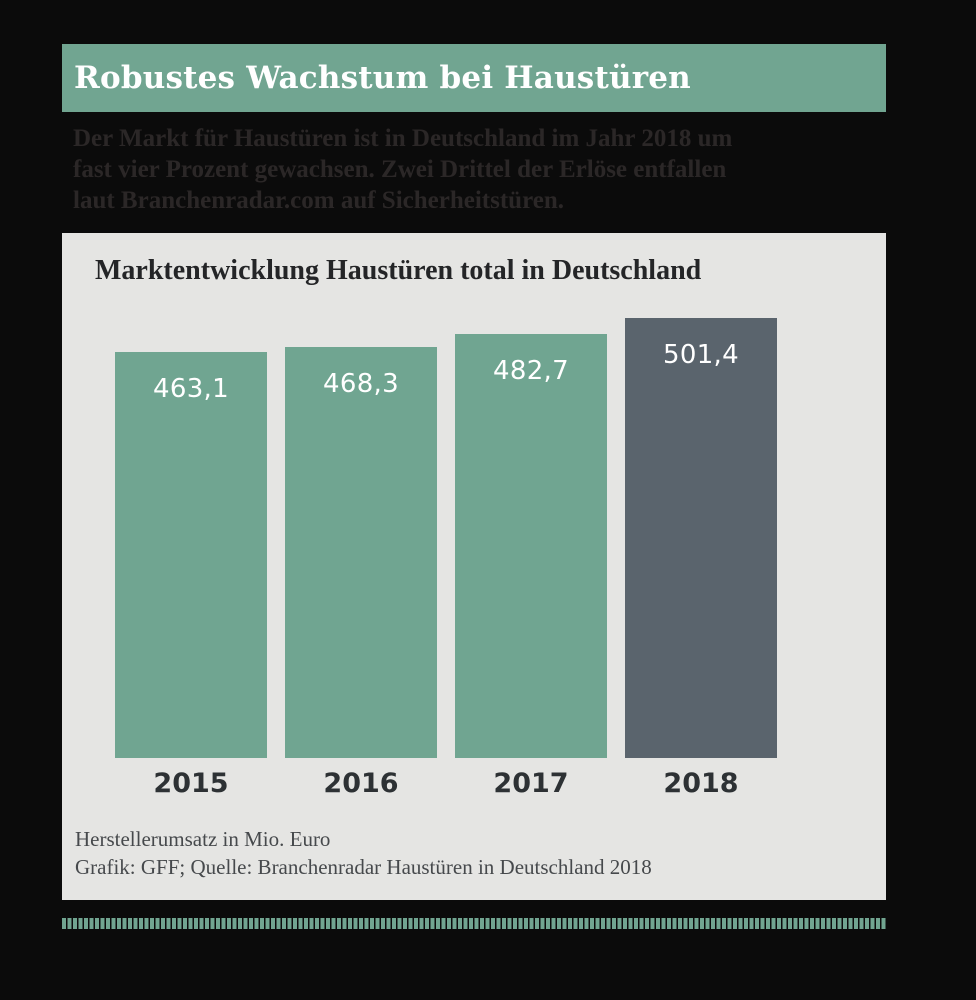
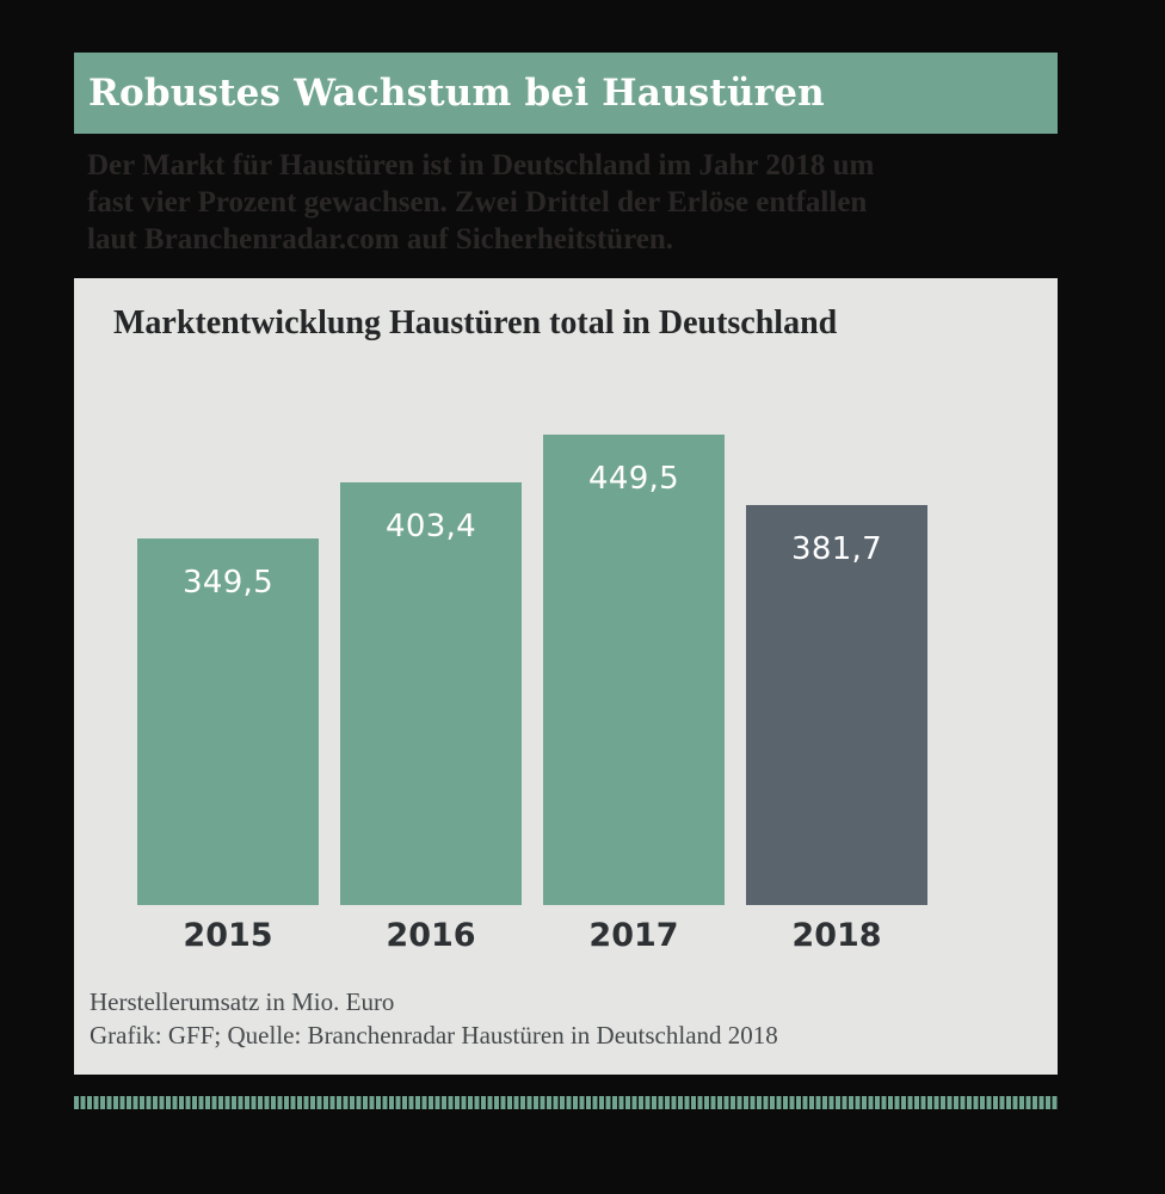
2015: 463,1 -> 349,5
2016: 468,3 -> 403,4
2017: 482,7 -> 449,5
2018: 501,4 -> 381,7
